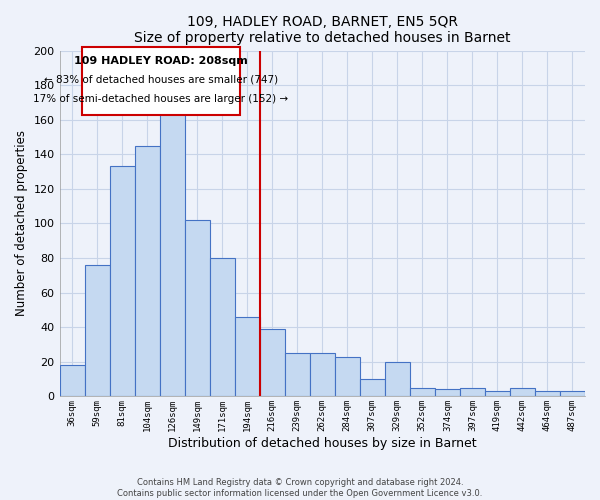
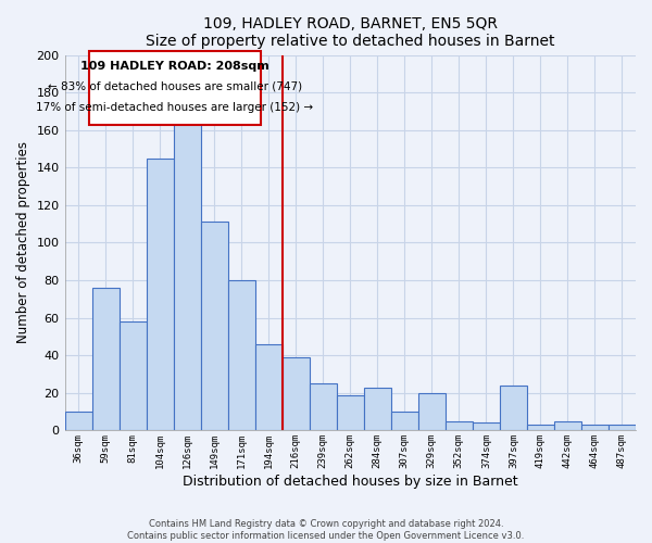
36sqm: 18 -> 10
81sqm: 133 -> 58
149sqm: 102 -> 111
262sqm: 25 -> 19
397sqm: 5 -> 24
